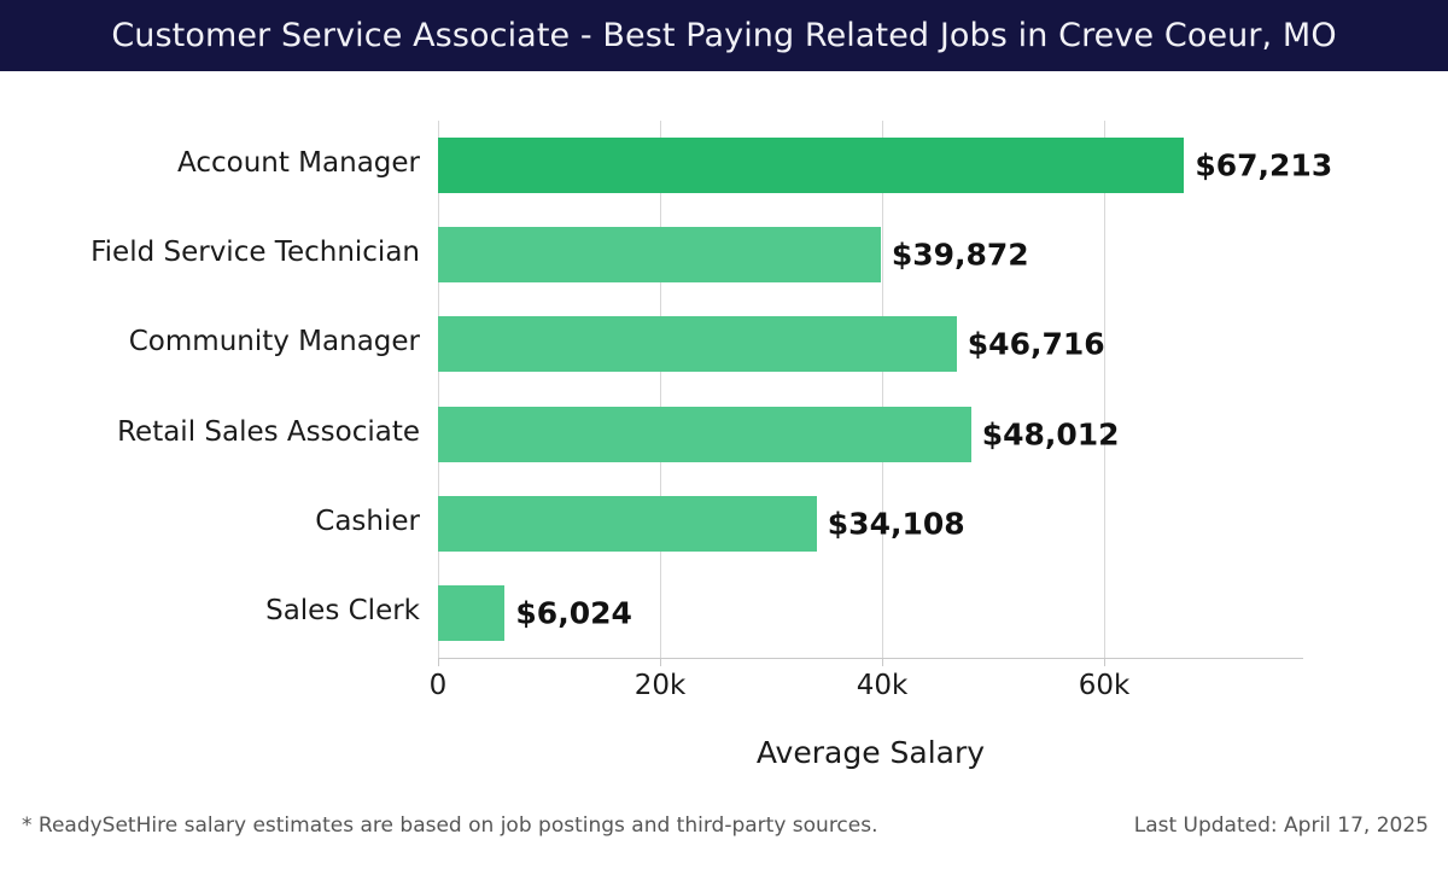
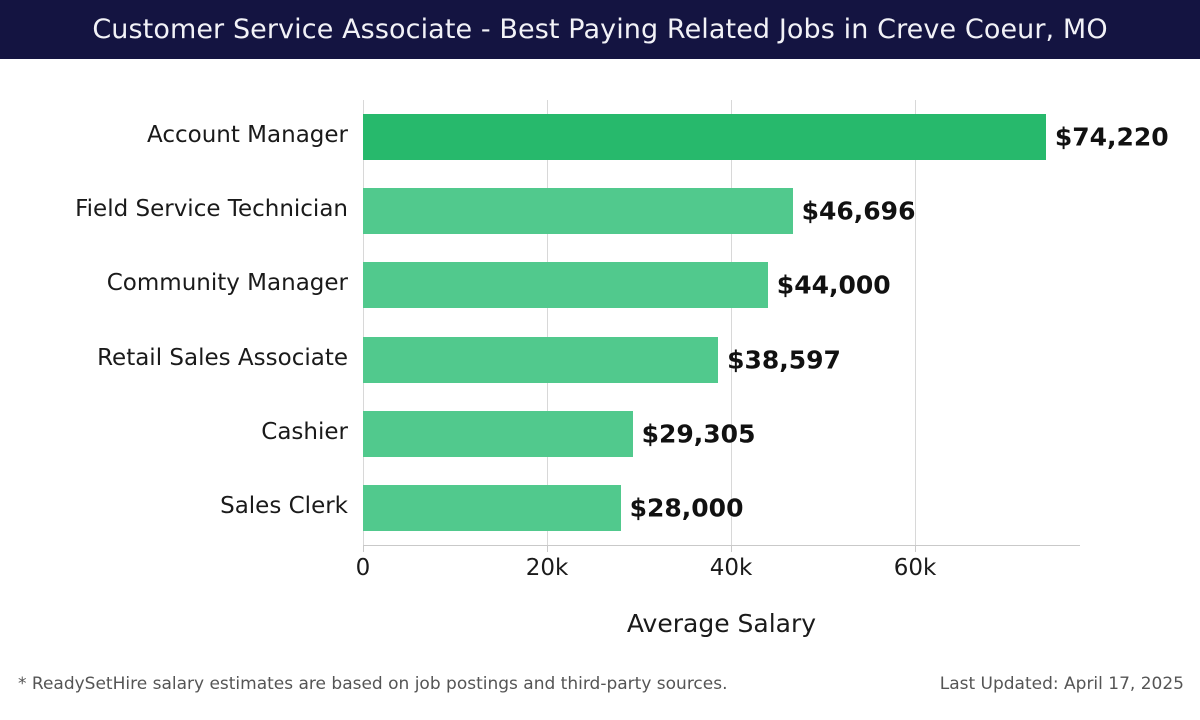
Account Manager: $67,213 -> $74,220
Field Service Technician: $39,872 -> $46,696
Community Manager: $46,716 -> $44,000
Retail Sales Associate: $48,012 -> $38,597
Cashier: $34,108 -> $29,305
Sales Clerk: $6,024 -> $28,000
